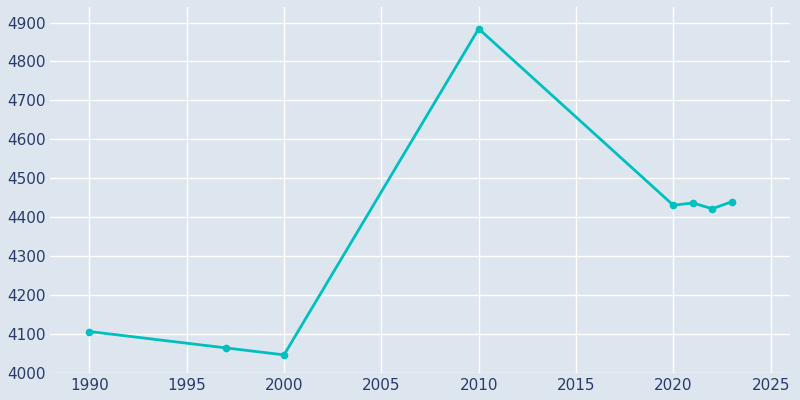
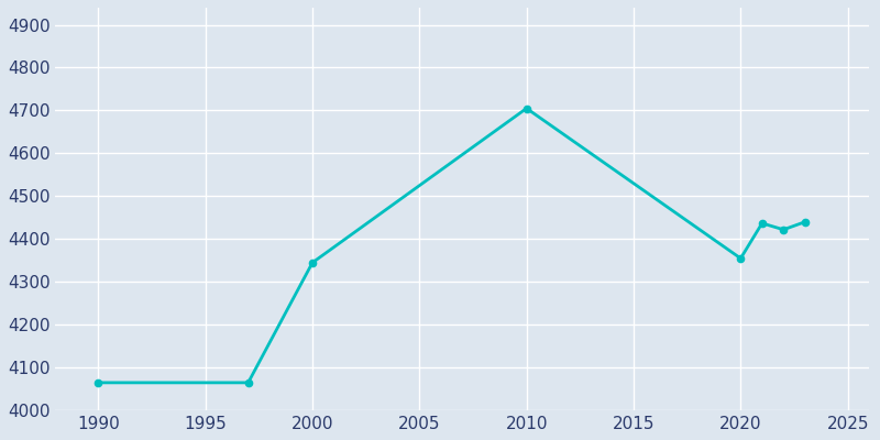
1990: 4107 -> 4065
2000: 4047 -> 4345
2010: 4884 -> 4705
2020: 4431 -> 4355
